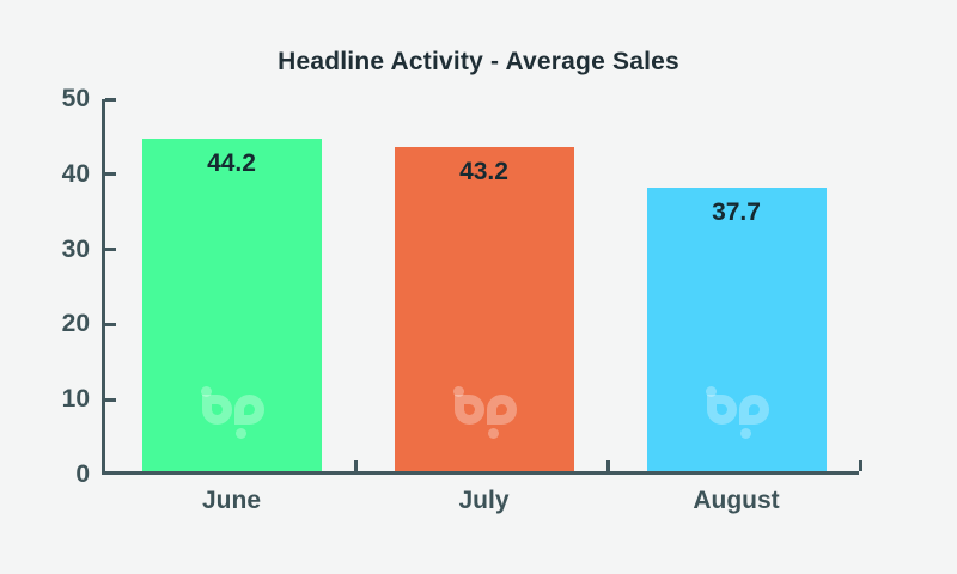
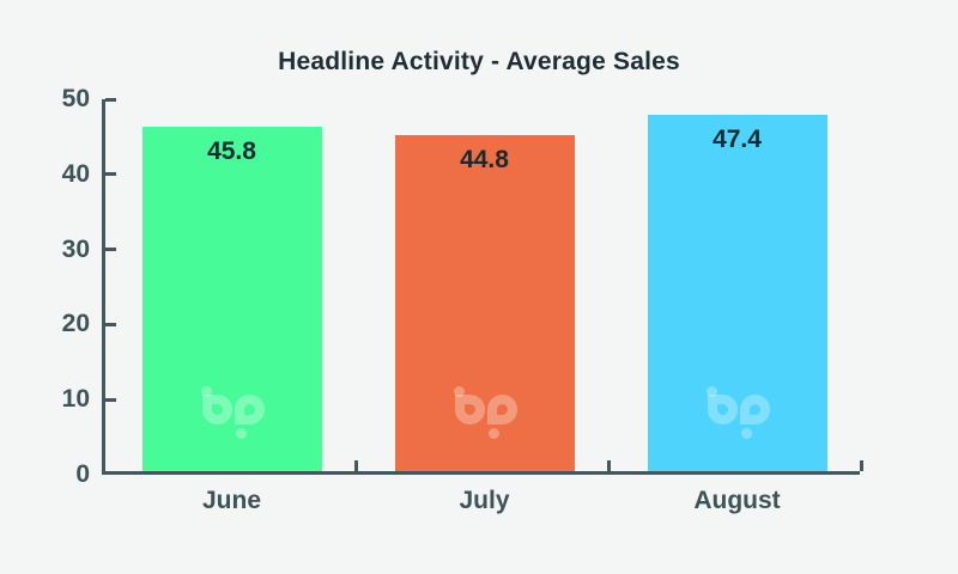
June: 44.2 -> 45.8
July: 43.2 -> 44.8
August: 37.7 -> 47.4
